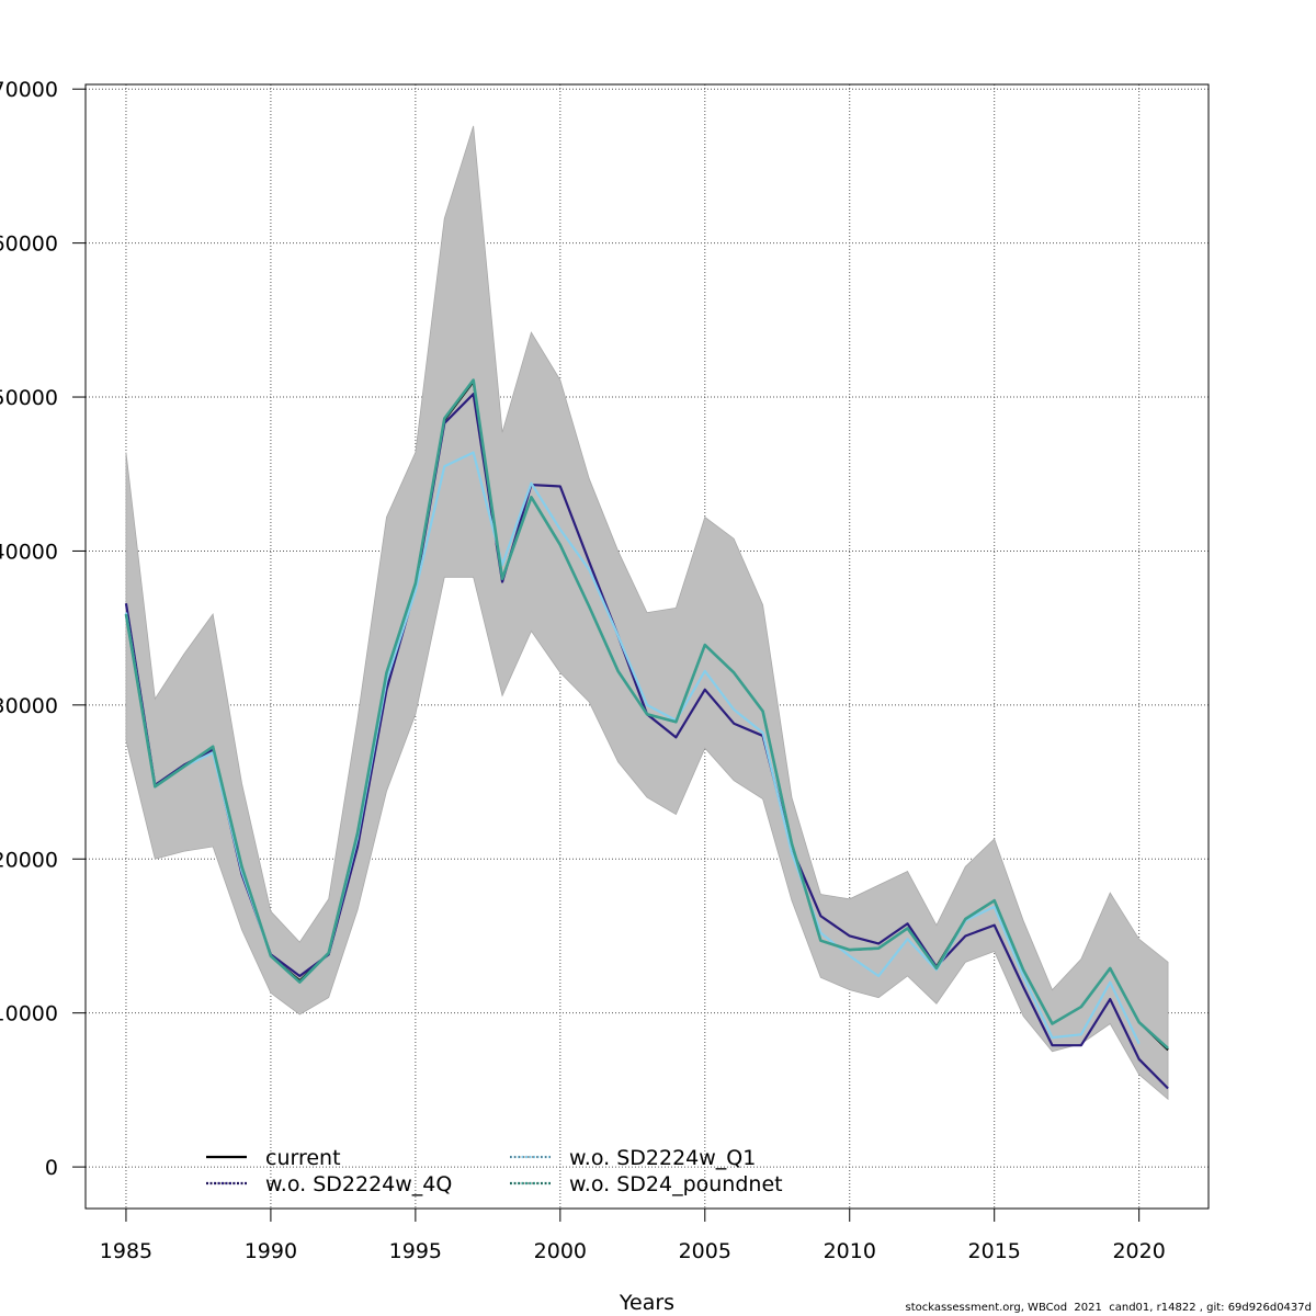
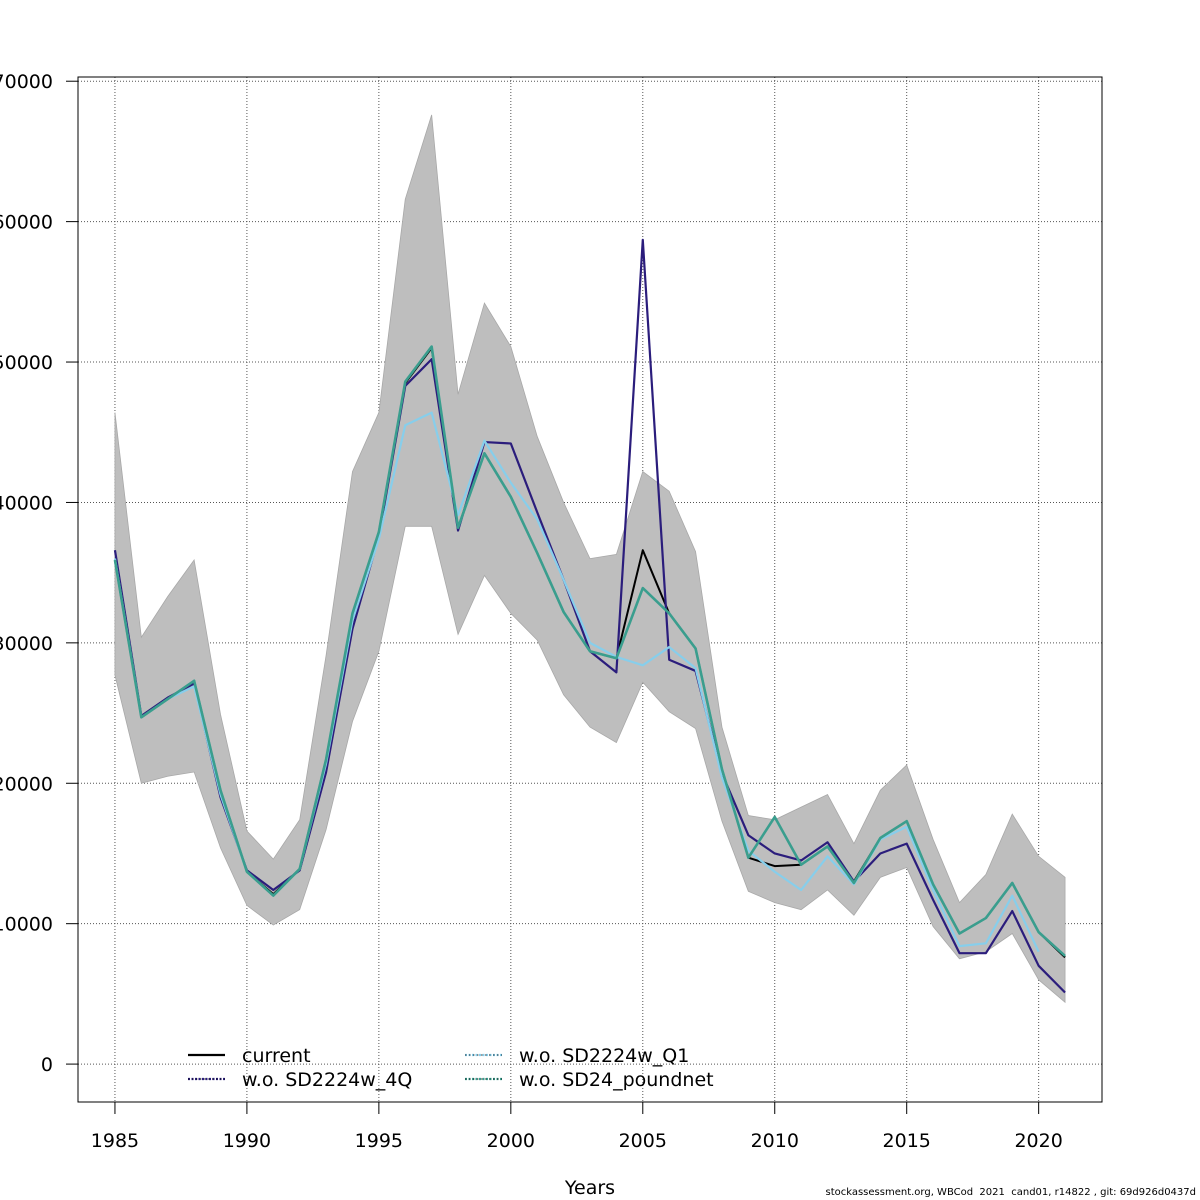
current/2005: 33900 -> 36600
w.o. SD2224w_4Q/2005: 31000 -> 58700
w.o. SD2224w_Q1/2005: 32200 -> 28400
w.o. SD24_poundnet/2010: 14100 -> 17600
